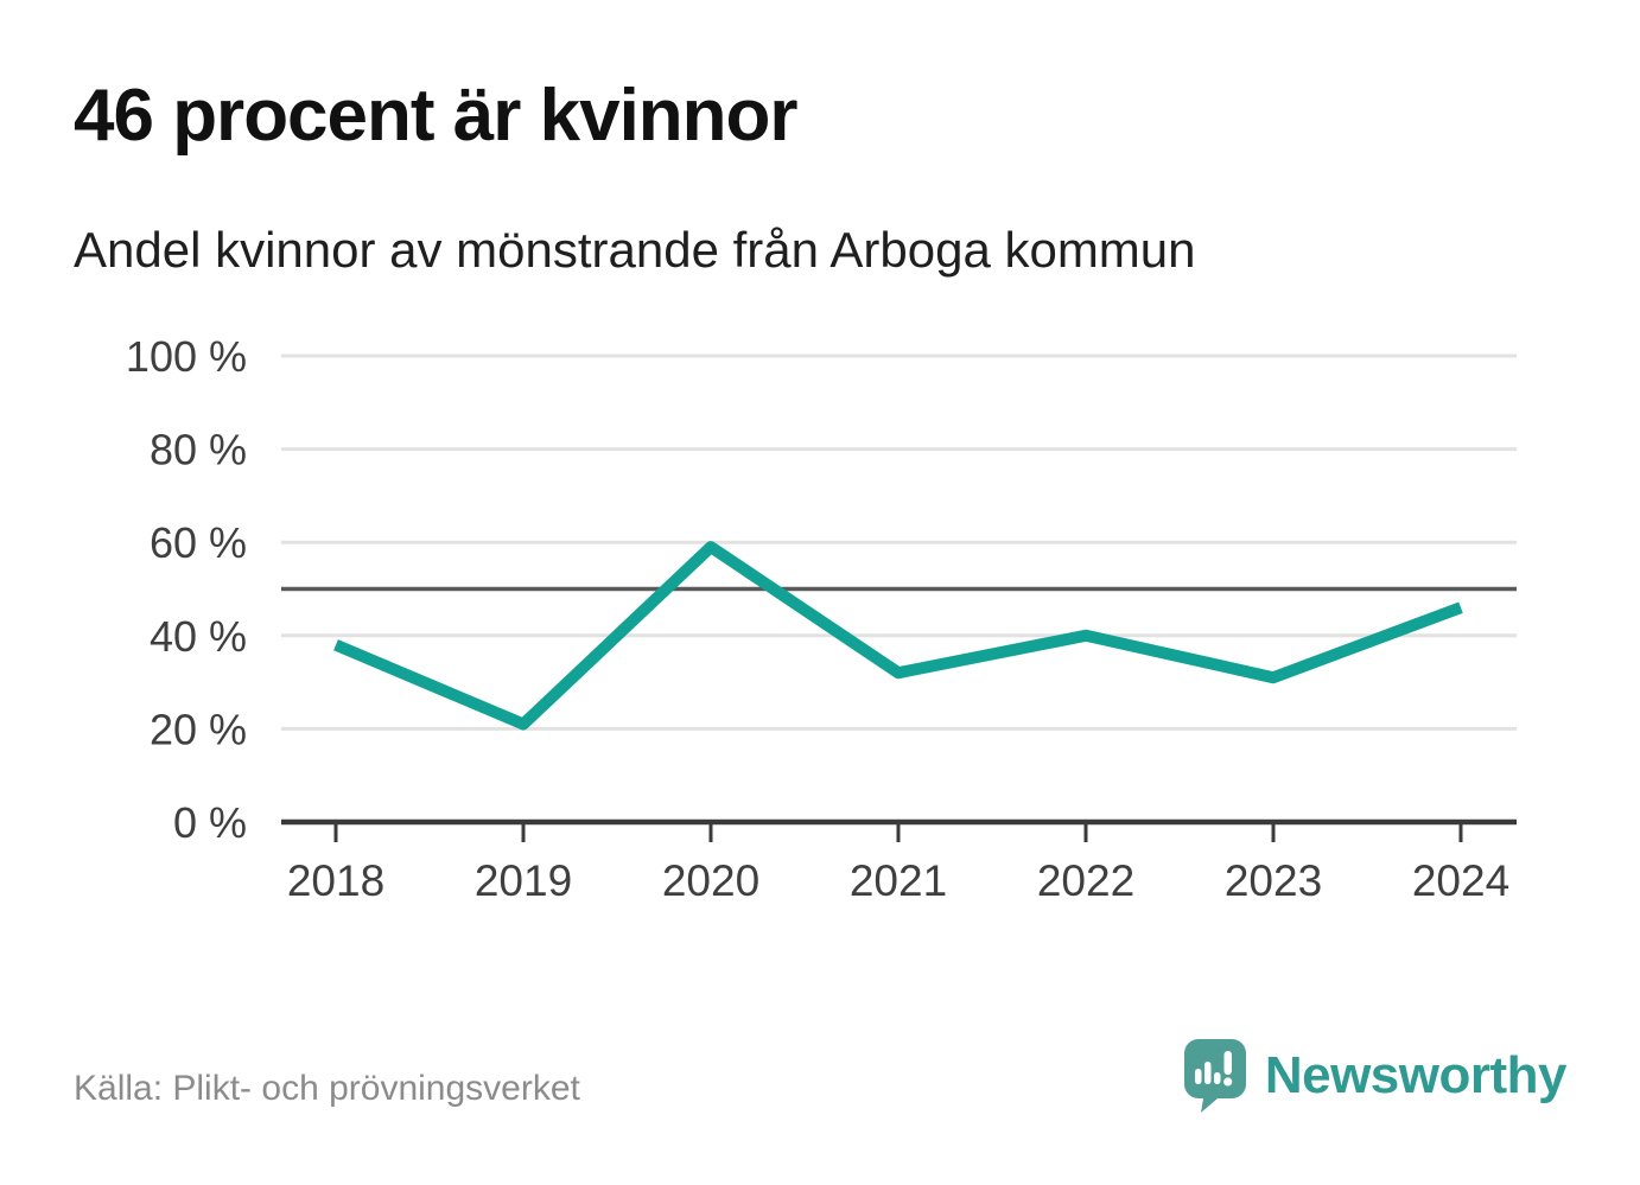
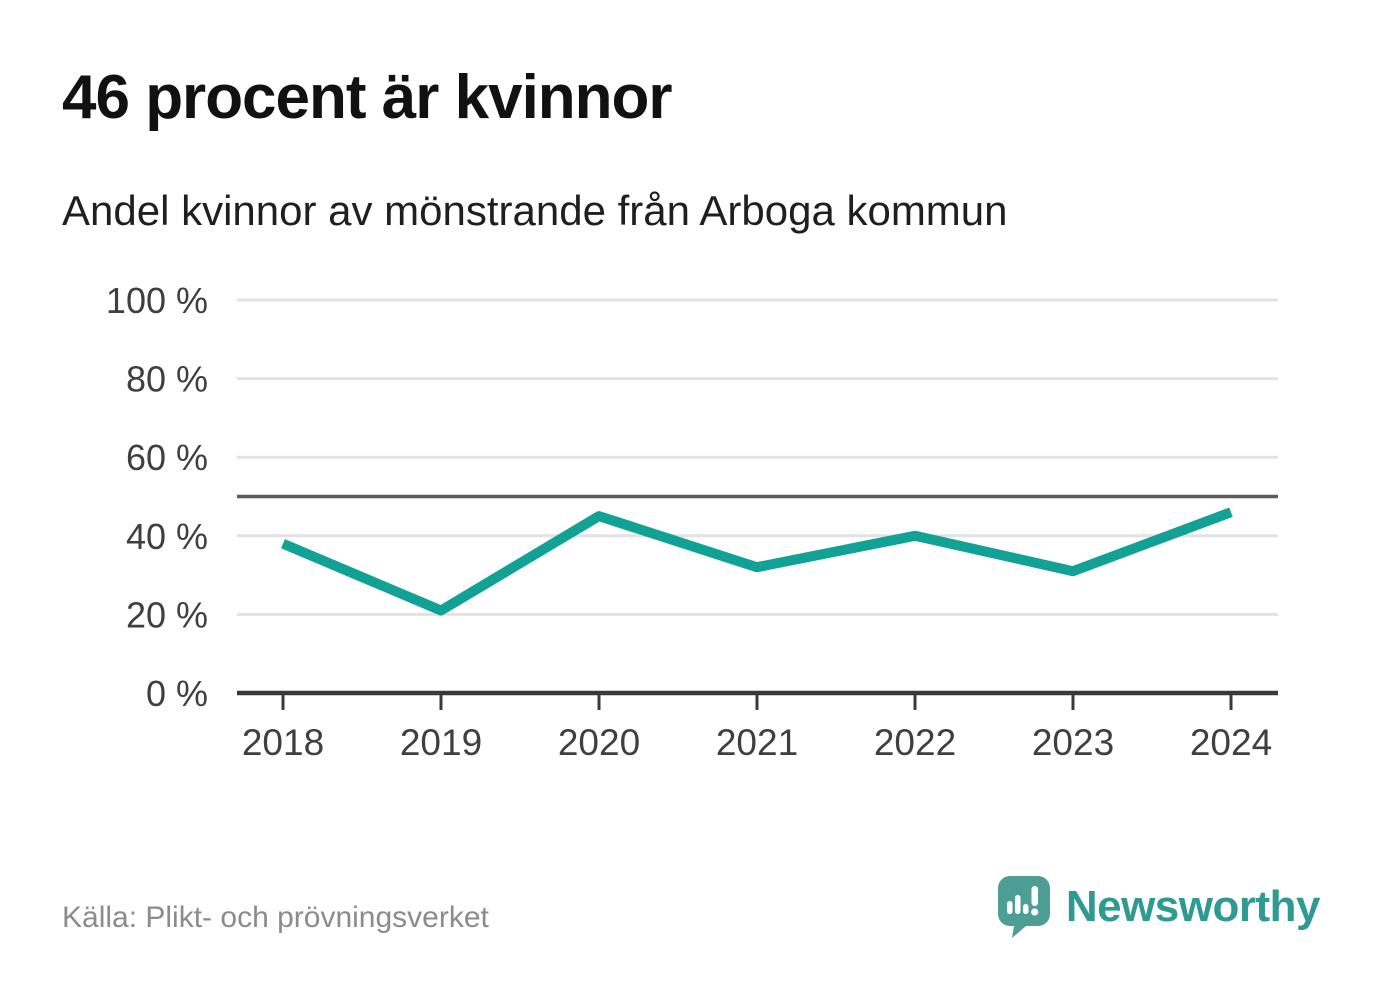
2020: 59% -> 45%
